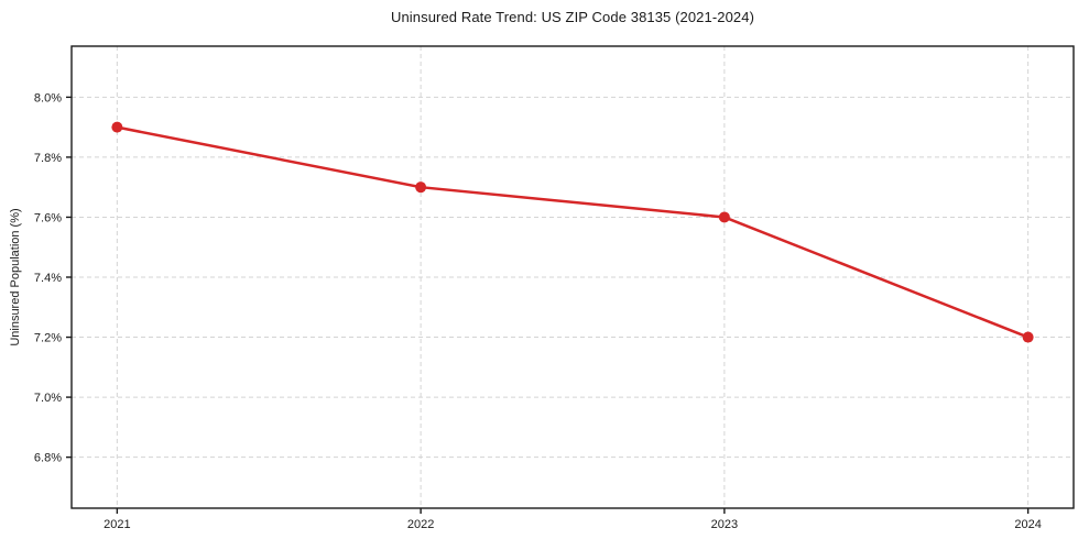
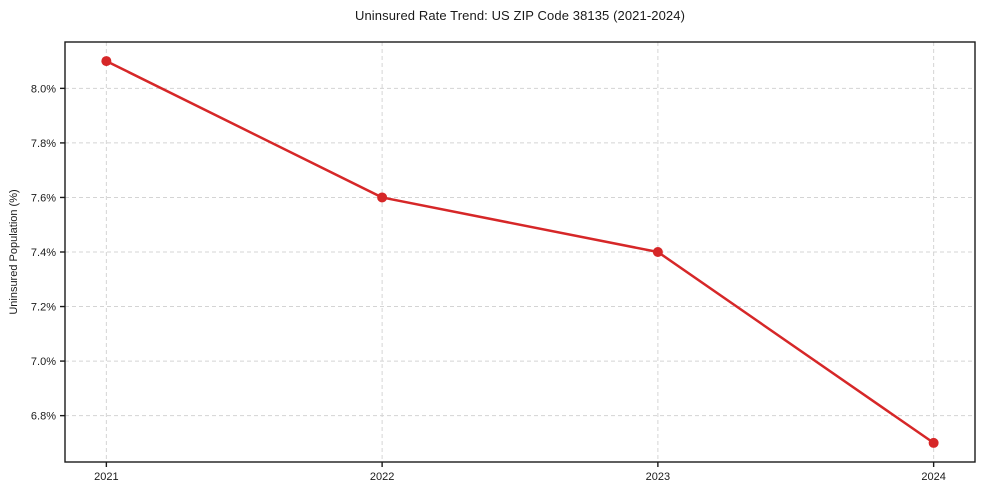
2021: 7.9% -> 8.1%
2022: 7.7% -> 7.6%
2023: 7.6% -> 7.4%
2024: 7.2% -> 6.7%
